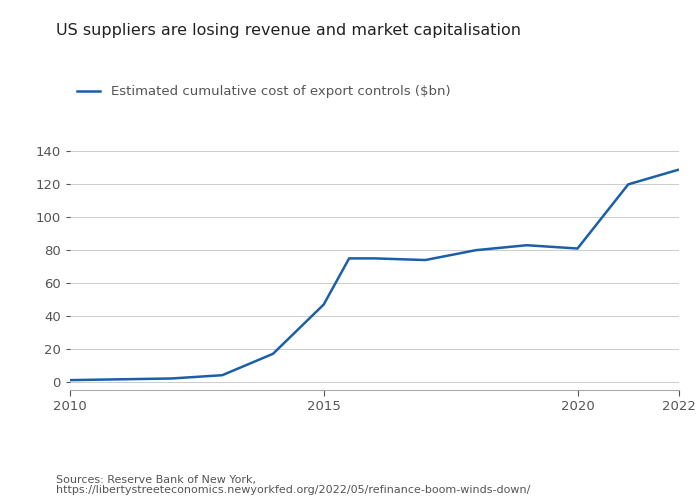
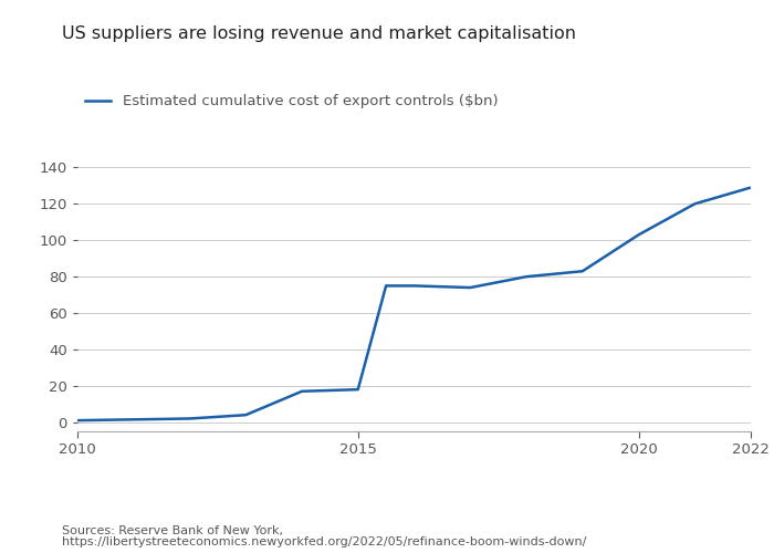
2015: 47 -> 18
2020: 81 -> 103
